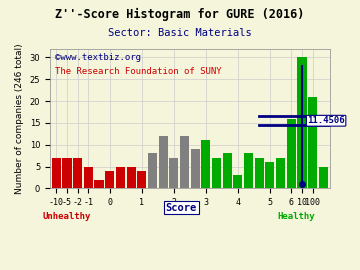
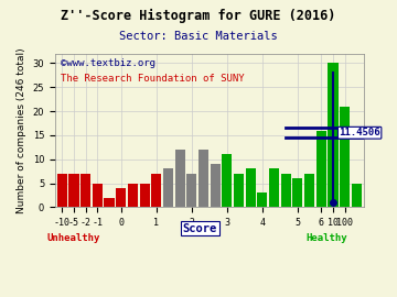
1: 4 -> 7
